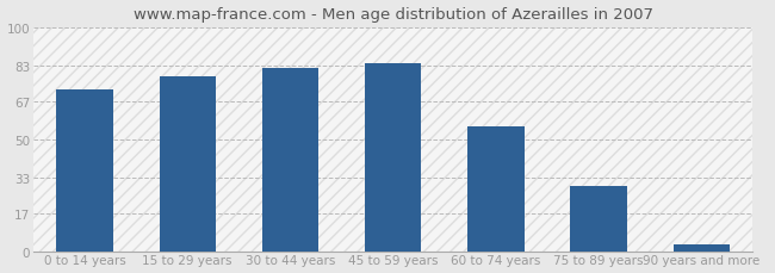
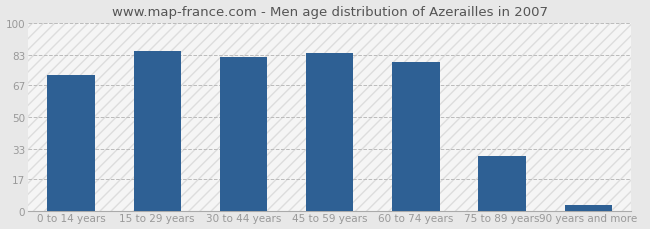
15 to 29 years: 78 -> 85
60 to 74 years: 56 -> 79
